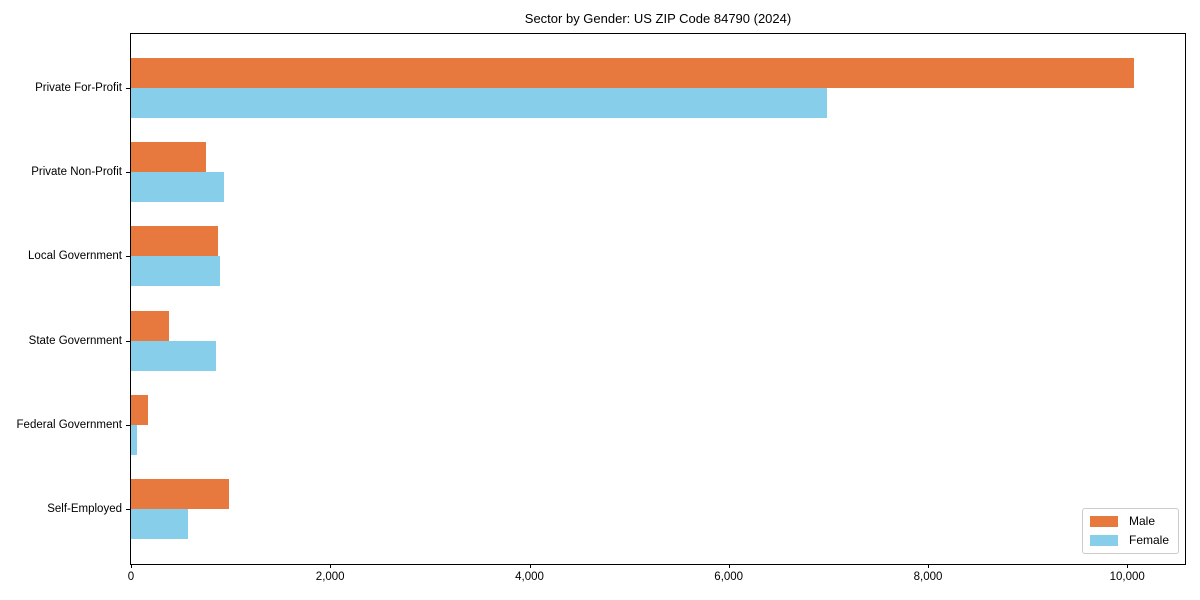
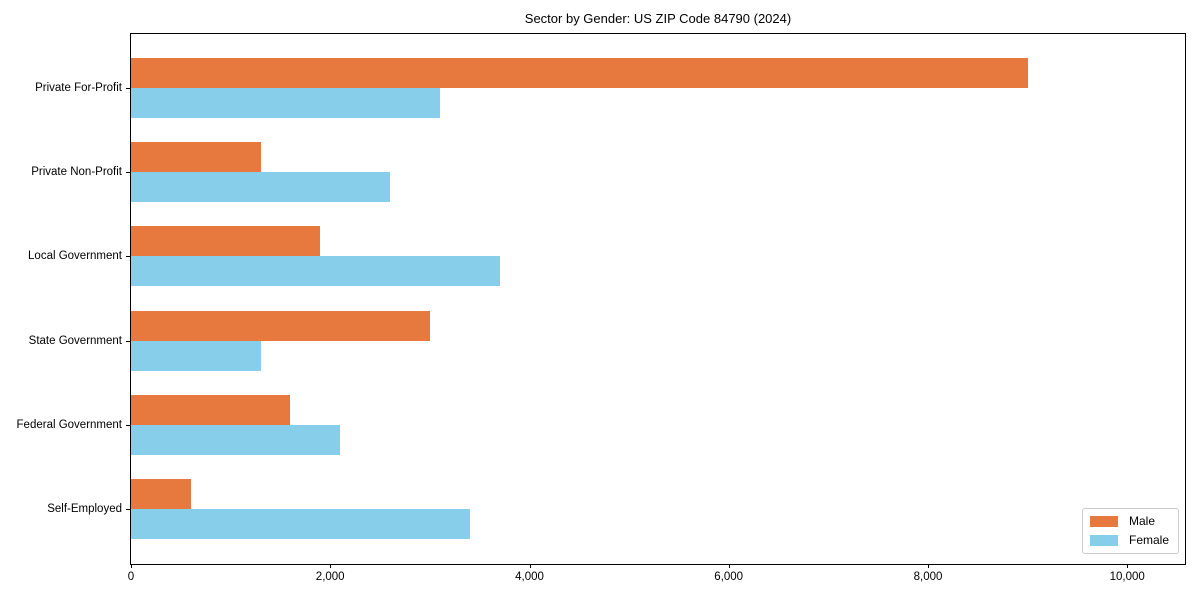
Male/Private For-Profit: 10100 -> 9000
Female/Private For-Profit: 7000 -> 3100
Male/Private Non-Profit: 800 -> 1300
Female/Private Non-Profit: 900 -> 2600
Male/Local Government: 900 -> 1900
Female/Local Government: 900 -> 3700
Male/State Government: 400 -> 3000
Female/State Government: 800 -> 1300
Male/Federal Government: 200 -> 1600
Female/Federal Government: 100 -> 2100
Male/Self-Employed: 1000 -> 600
Female/Self-Employed: 600 -> 3400
